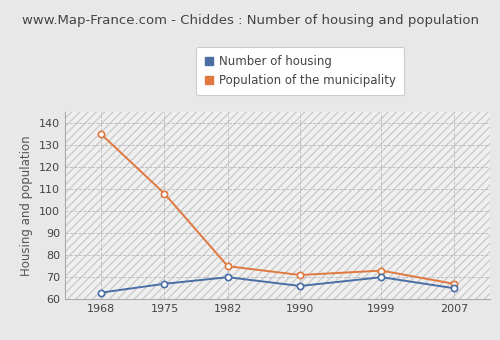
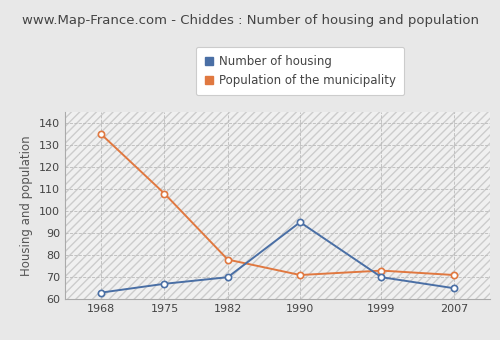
Population of the municipality/1982: 75 -> 78
Number of housing/1990: 66 -> 95
Population of the municipality/2007: 67 -> 71
